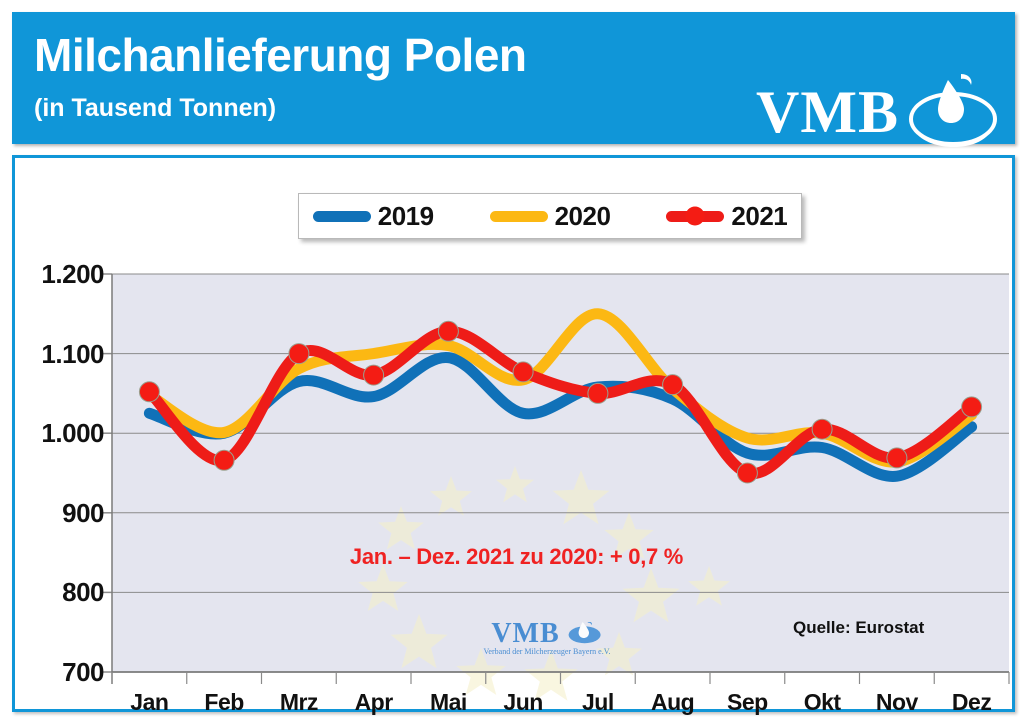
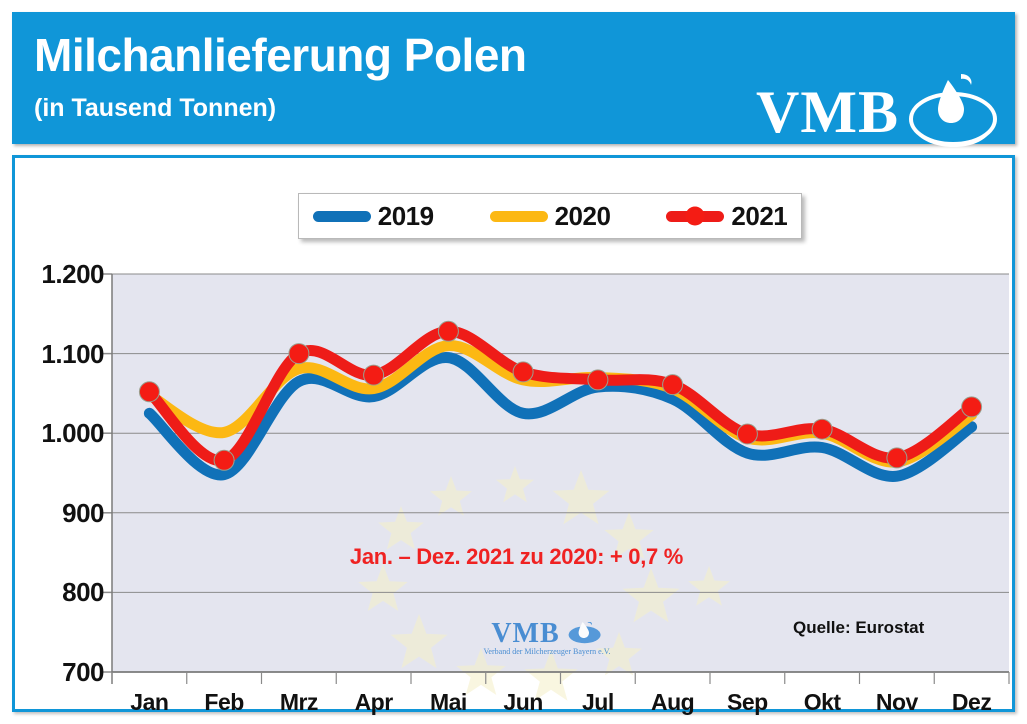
2019/Feb: 1000 -> 950
2020/Apr: 1100 -> 1060
2020/Jul: 1150 -> 1070
2021/Jul: 1050 -> 1070
2021/Sep: 950 -> 1000
